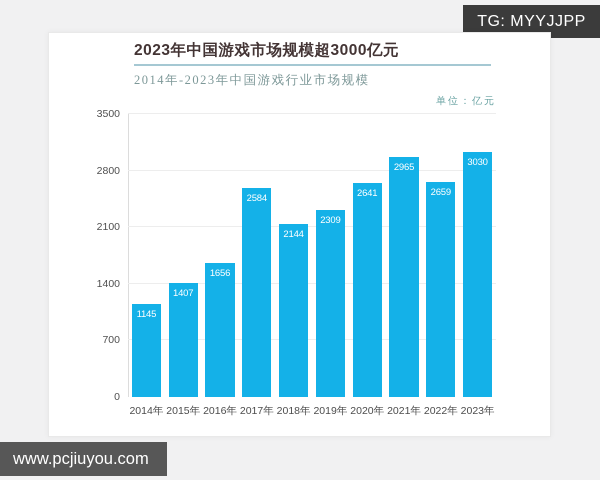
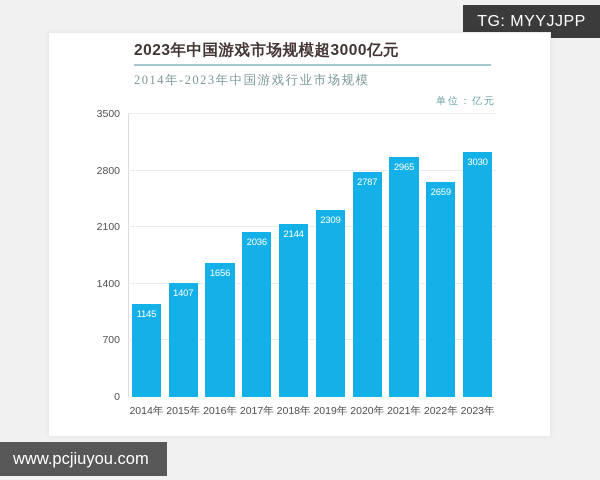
2017年: 2584 -> 2036
2020年: 2641 -> 2787
